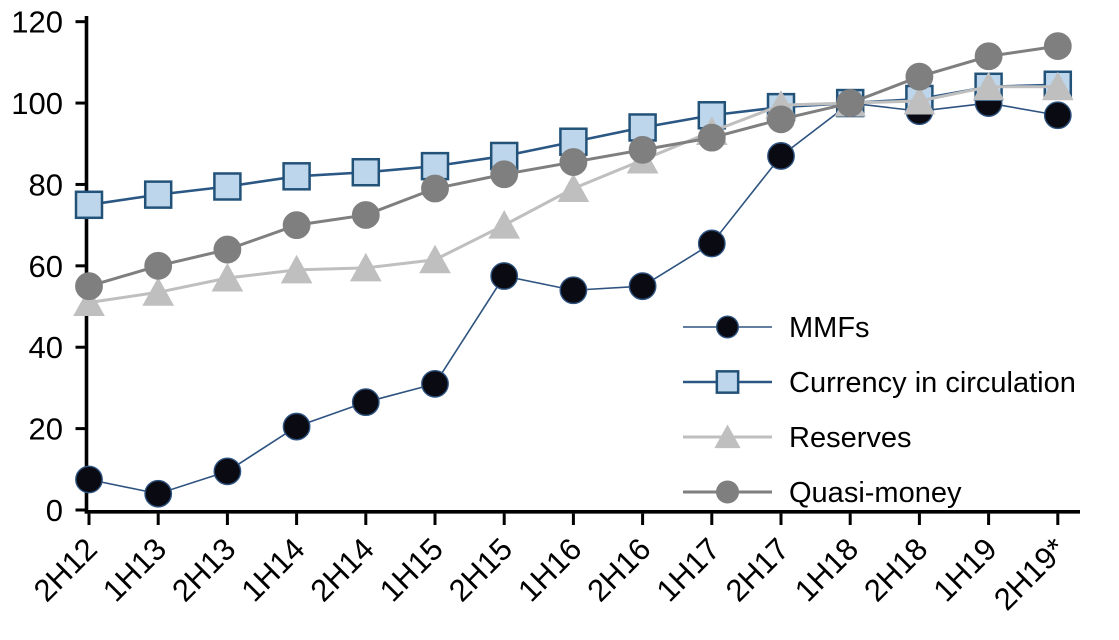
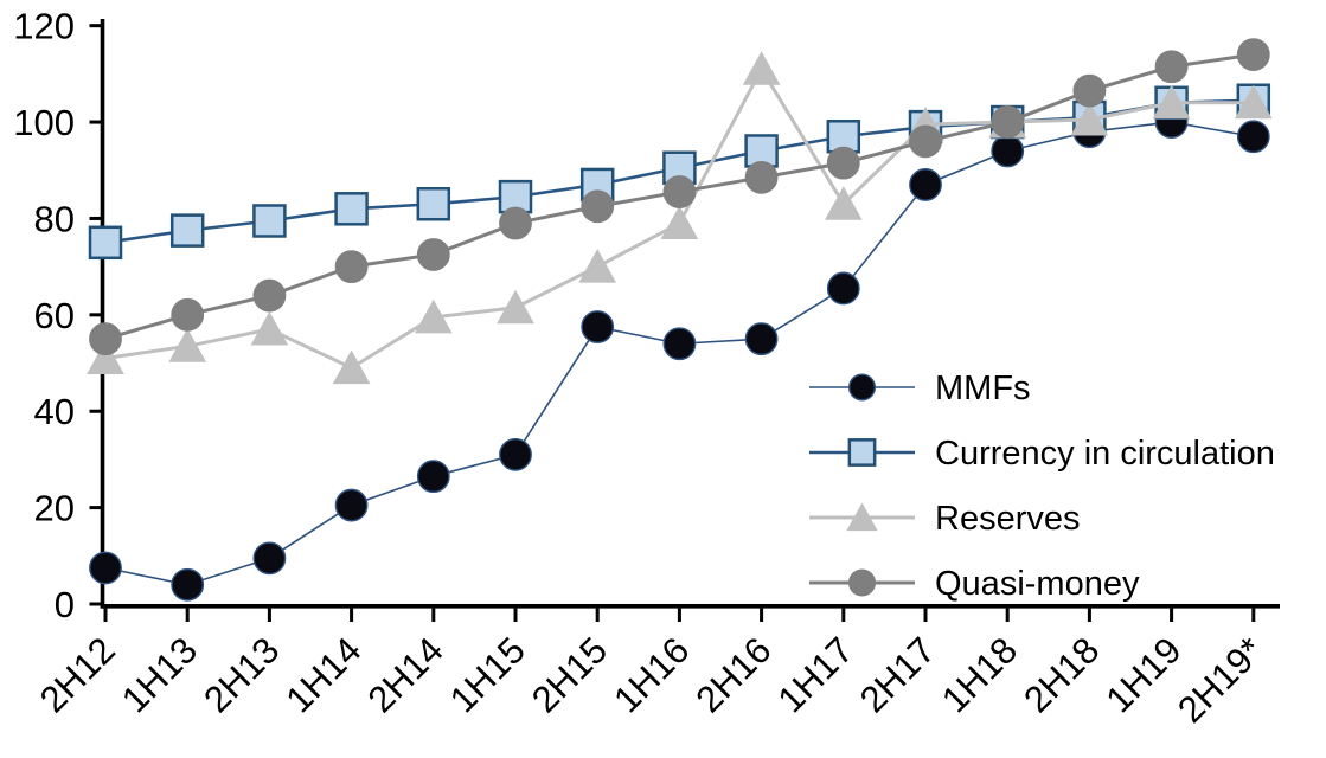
Reserves/1H14: 59 -> 49
Reserves/2H16: 86 -> 111
Reserves/1H17: 93 -> 83
MMFs/1H18: 100 -> 94
